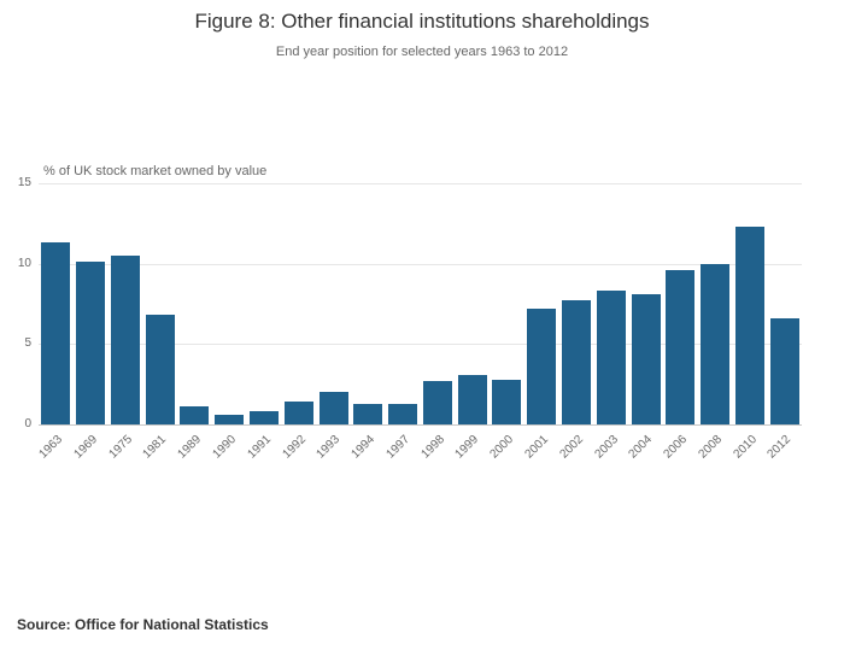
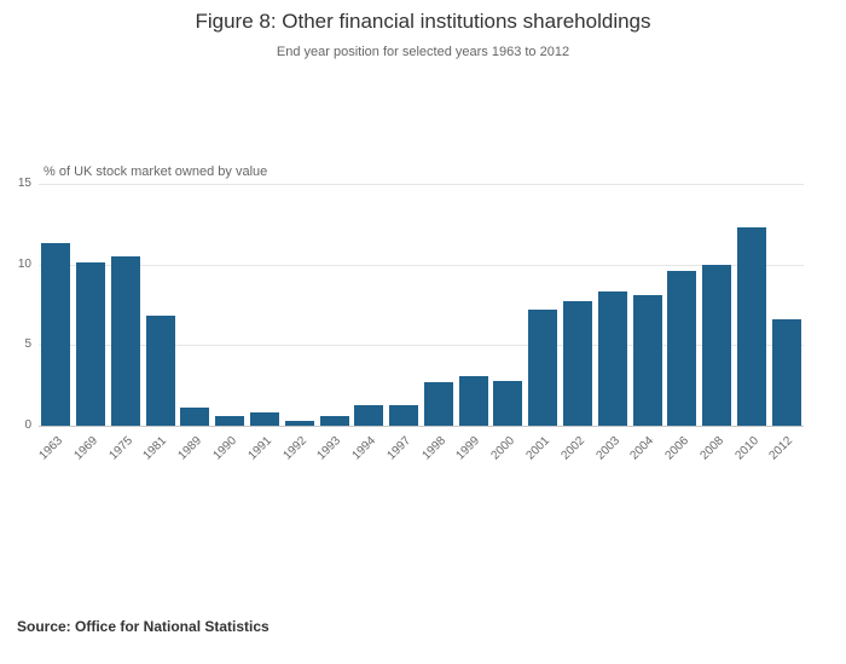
1992: 1.4 -> 0.3
1993: 2.0 -> 0.6
